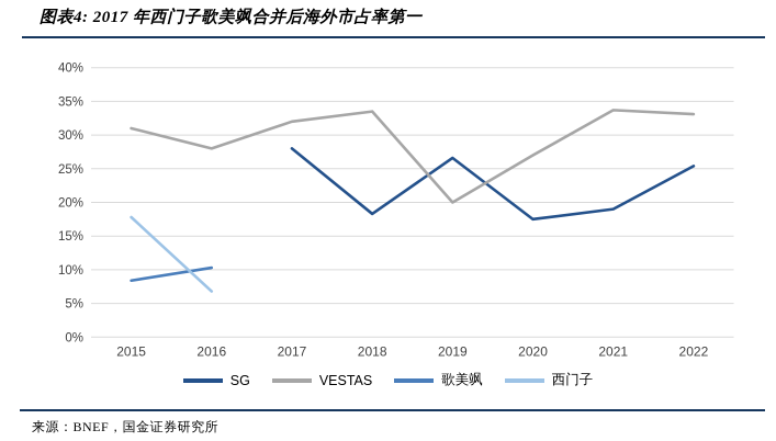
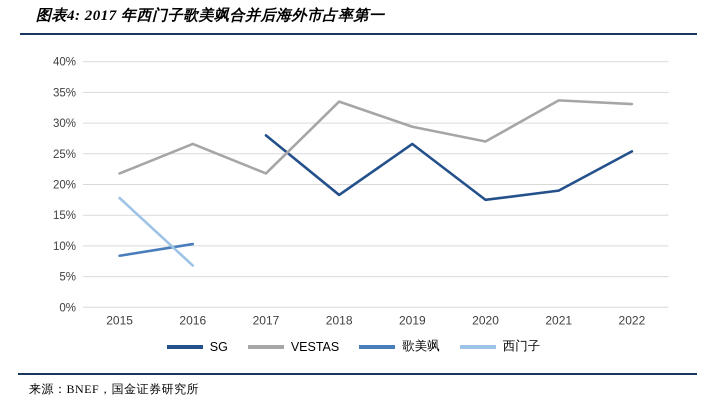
VESTAS/2015: 31% -> 22%
VESTAS/2016: 28% -> 27%
VESTAS/2017: 32% -> 22%
VESTAS/2019: 20% -> 29%
